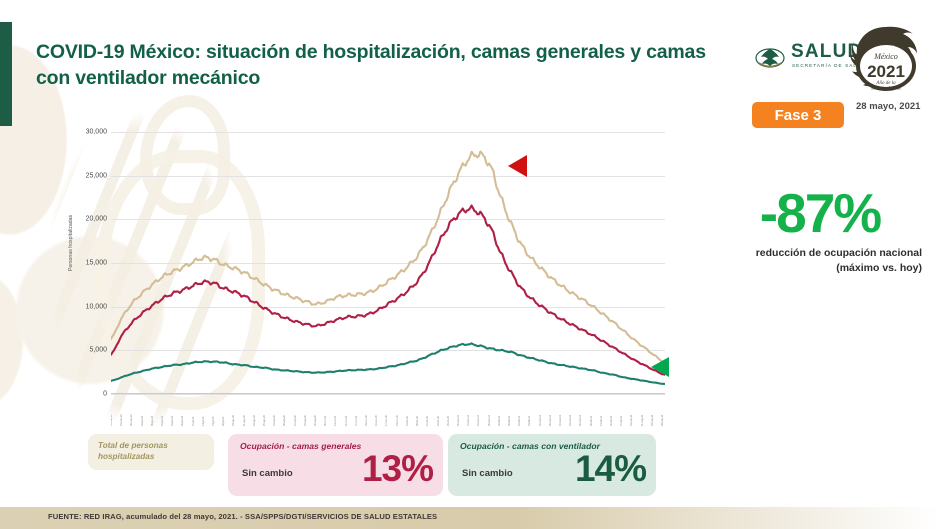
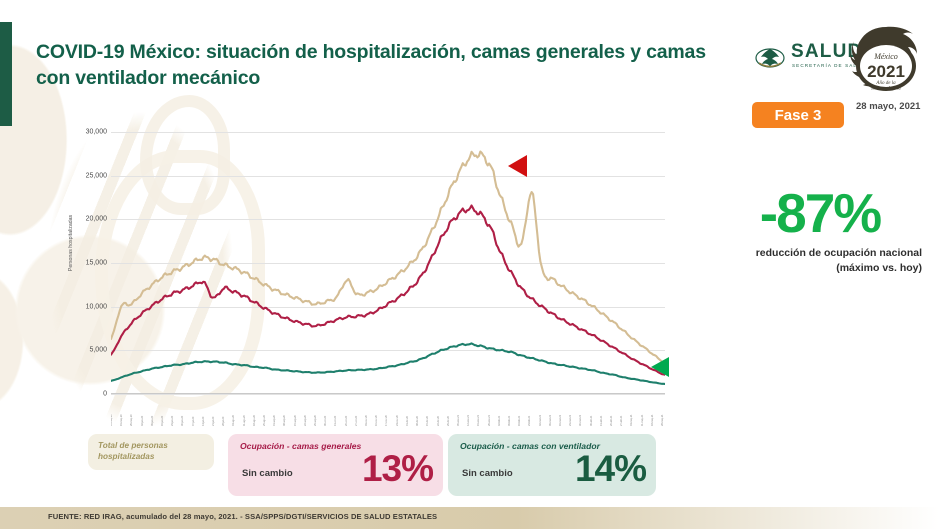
Total de personas hospitalizadas/19-may-20: 9000 -> 10000
Ocupación - camas generales/21-jul-20: 13000 -> 11000
Total de personas hospitalizadas/20-oct-20: 11000 -> 13000
Total de personas hospitalizadas/23-feb-21: 16000 -> 23000
